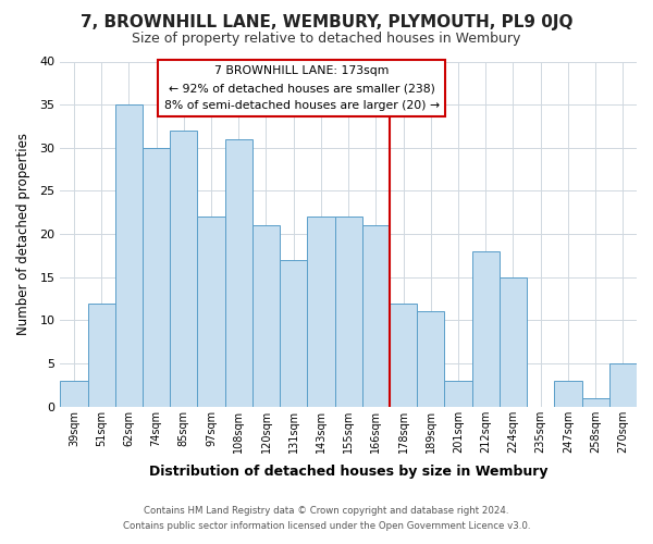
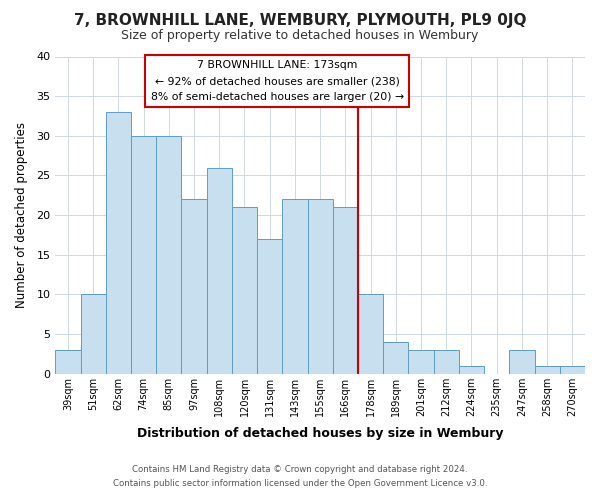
51sqm: 12 -> 10
62sqm: 35 -> 33
85sqm: 32 -> 30
108sqm: 31 -> 26
178sqm: 12 -> 10
189sqm: 11 -> 4
212sqm: 18 -> 3
224sqm: 15 -> 1
270sqm: 5 -> 1
